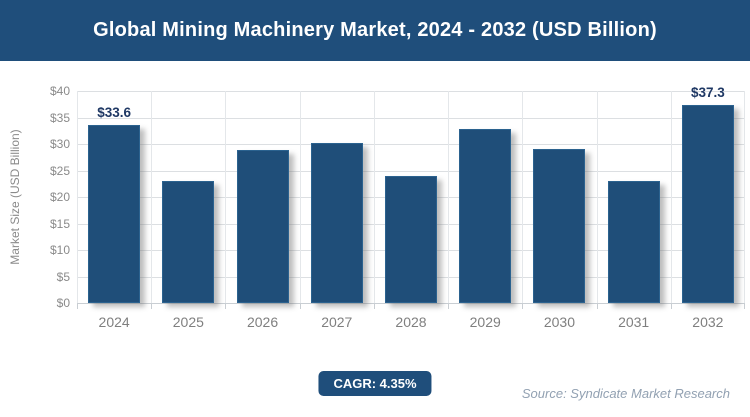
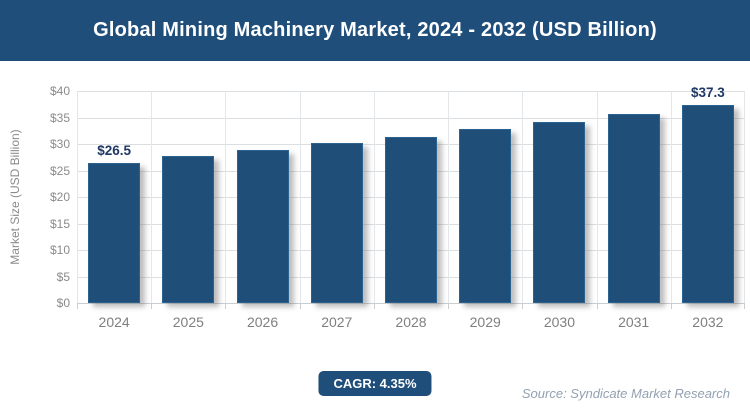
2024: $33.6 -> $26.5
2025: $23 -> $28
2028: $24 -> $31
2030: $29 -> $34
2031: $23 -> $36
